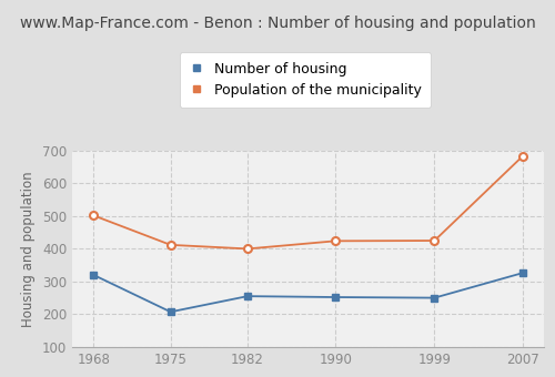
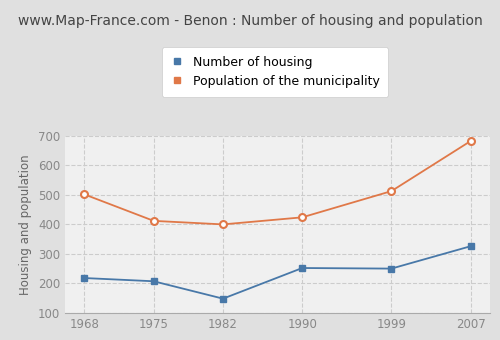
Number of housing/1968: 320 -> 218
Number of housing/1982: 255 -> 148
Population of the municipality/1999: 425 -> 513
